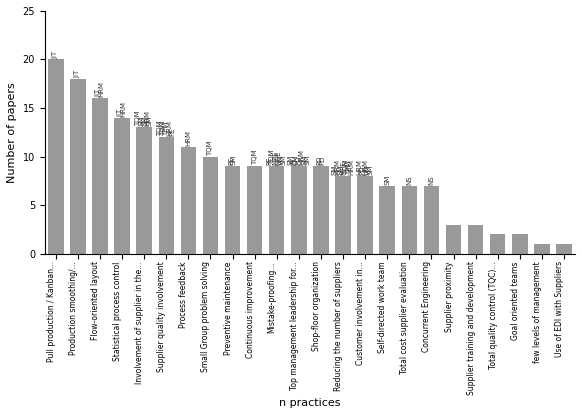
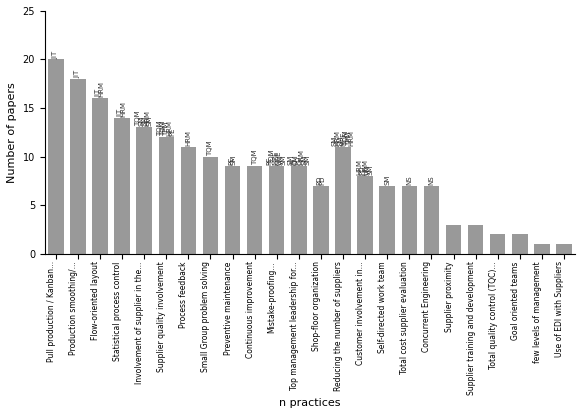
Shop-floor organization: 9 -> 7
Reducing the number of suppliers: 8 -> 11
